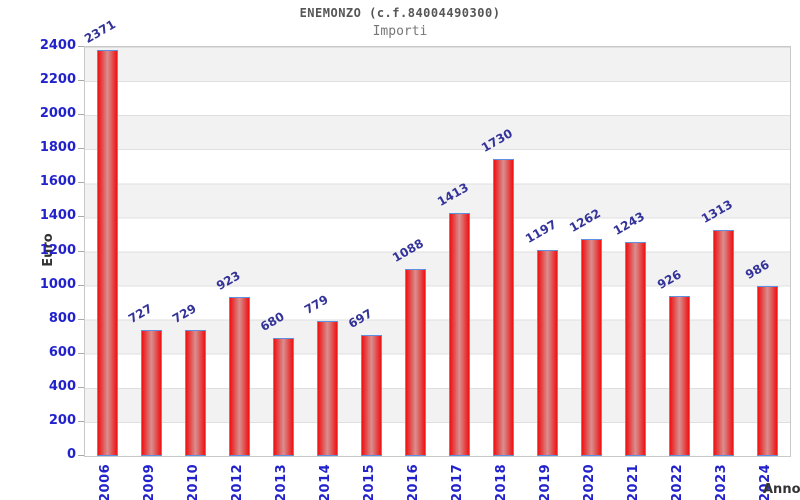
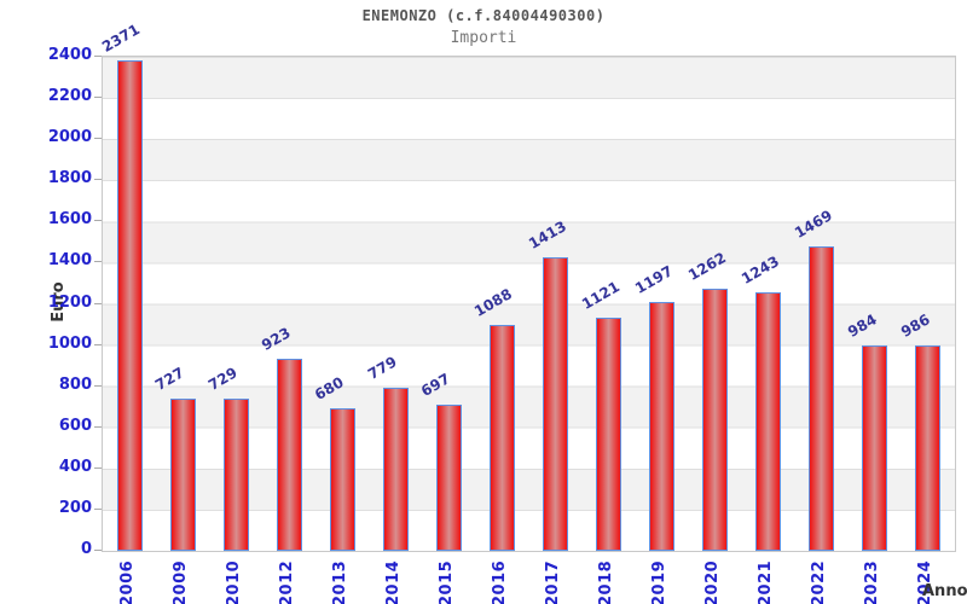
2018: 1730 -> 1121
2022: 926 -> 1469
2023: 1313 -> 984
